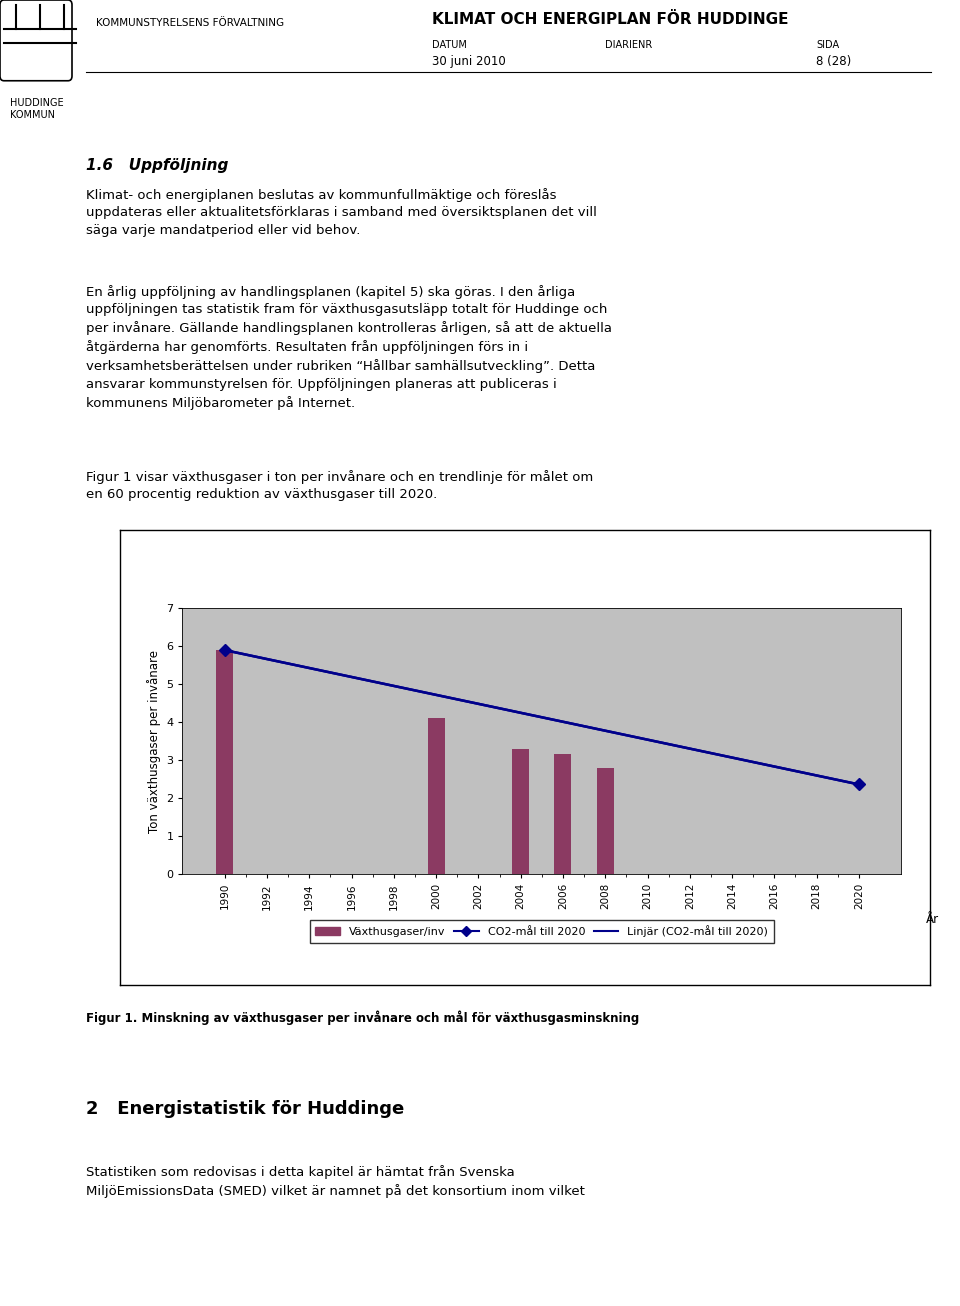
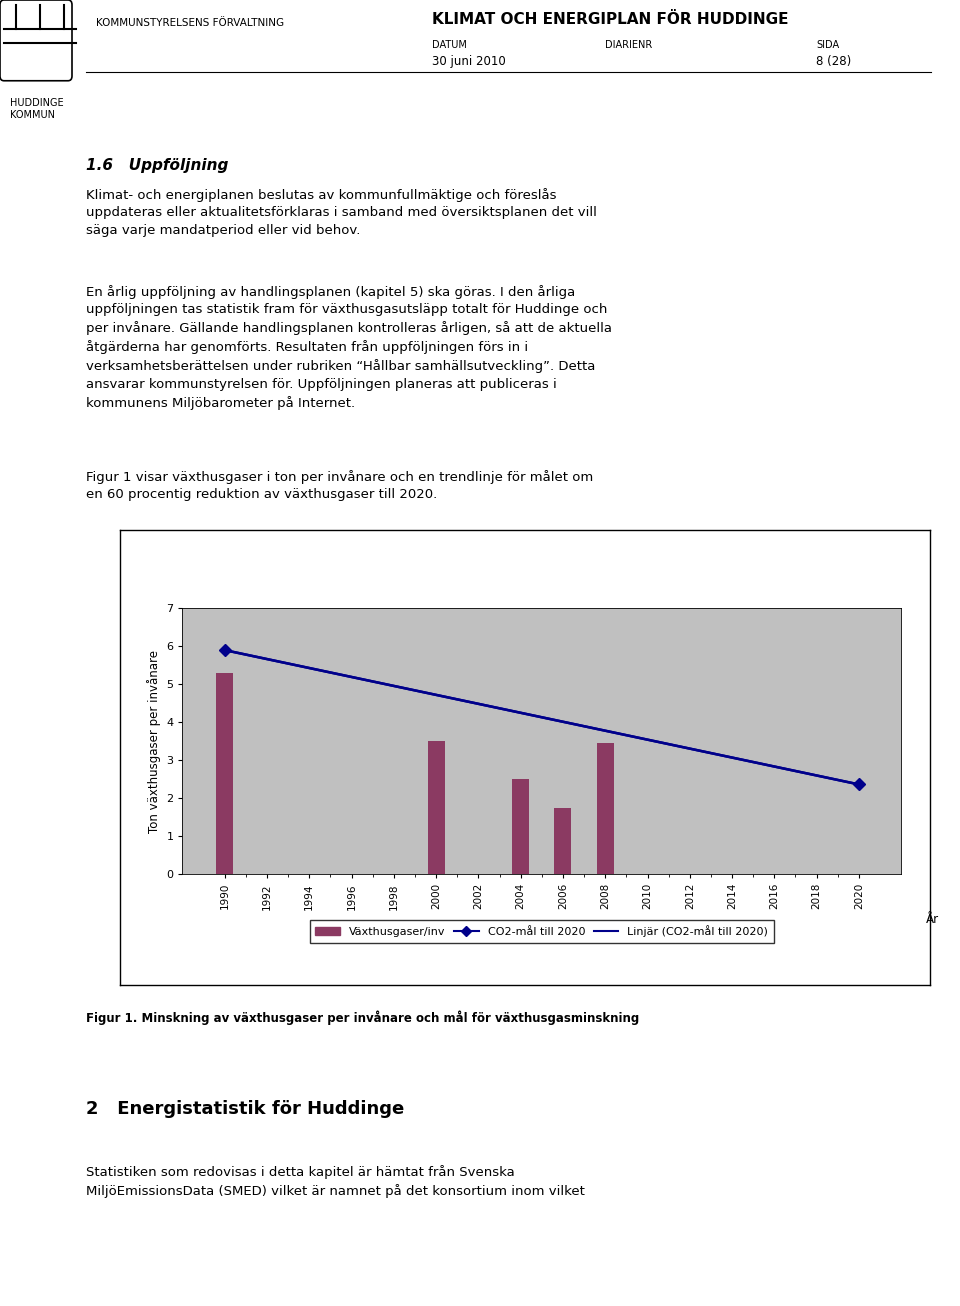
1990: 5.90 -> 5.30
2000: 4.10 -> 3.50
2004: 3.30 -> 2.50
2006: 3.15 -> 1.75
2008: 2.80 -> 3.45
